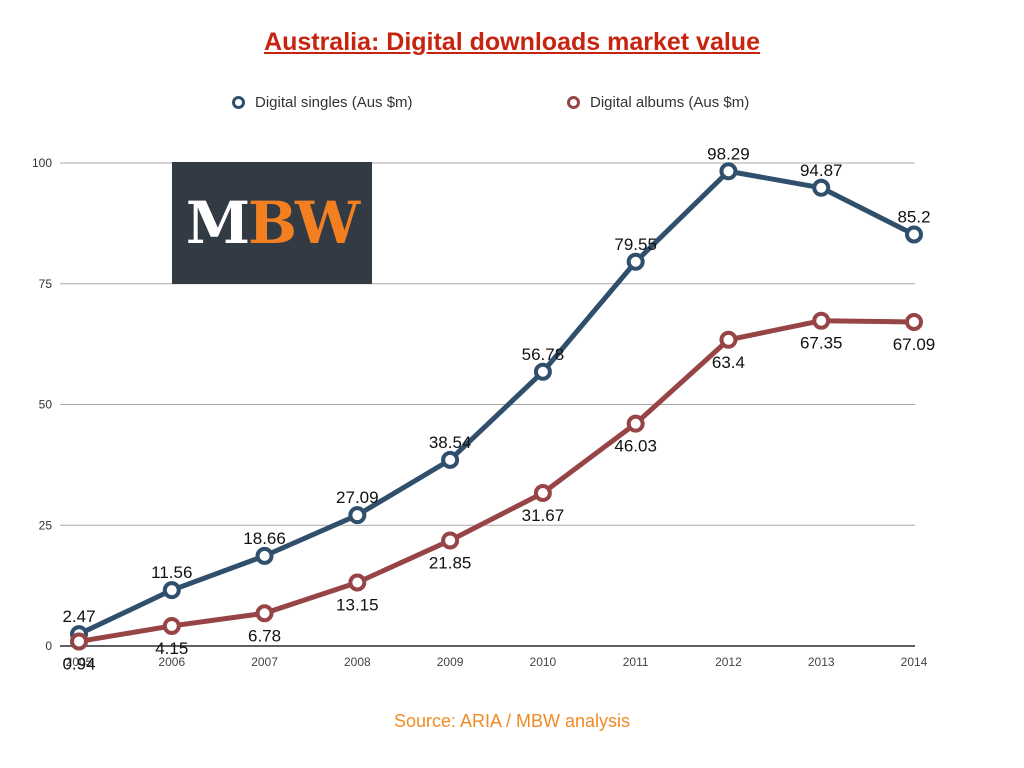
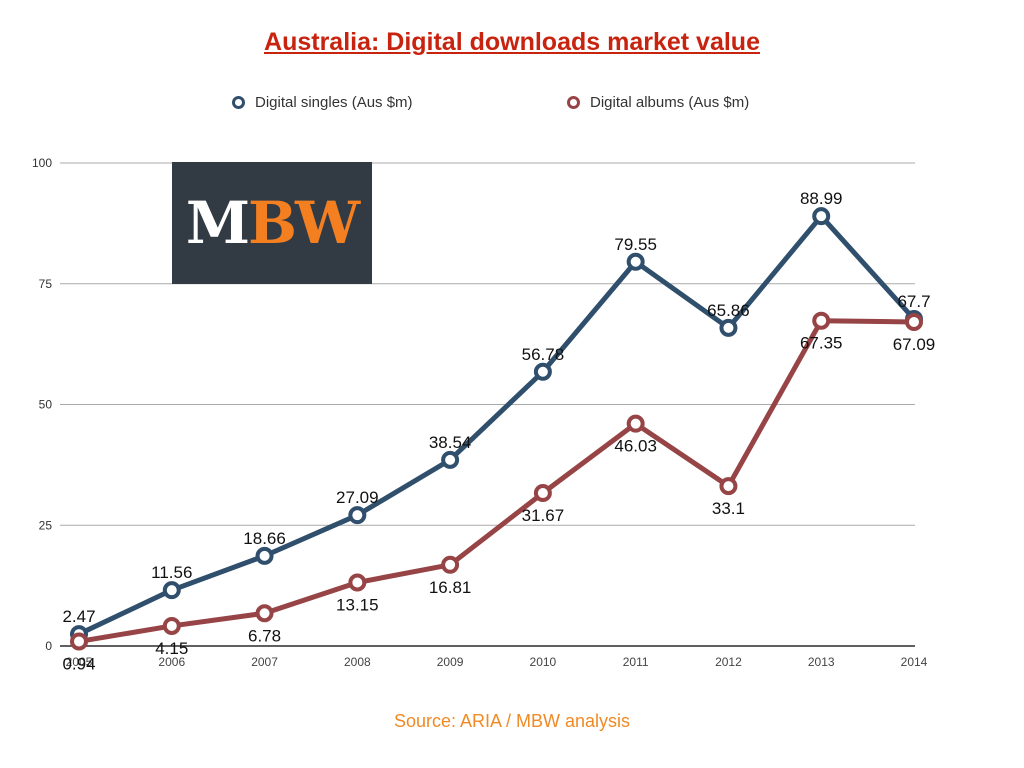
Digital albums (Aus $m)/2009: 21.85 -> 16.81
Digital singles (Aus $m)/2012: 98.29 -> 65.86
Digital albums (Aus $m)/2012: 63.4 -> 33.1
Digital singles (Aus $m)/2013: 94.87 -> 88.99
Digital singles (Aus $m)/2014: 85.2 -> 67.7
